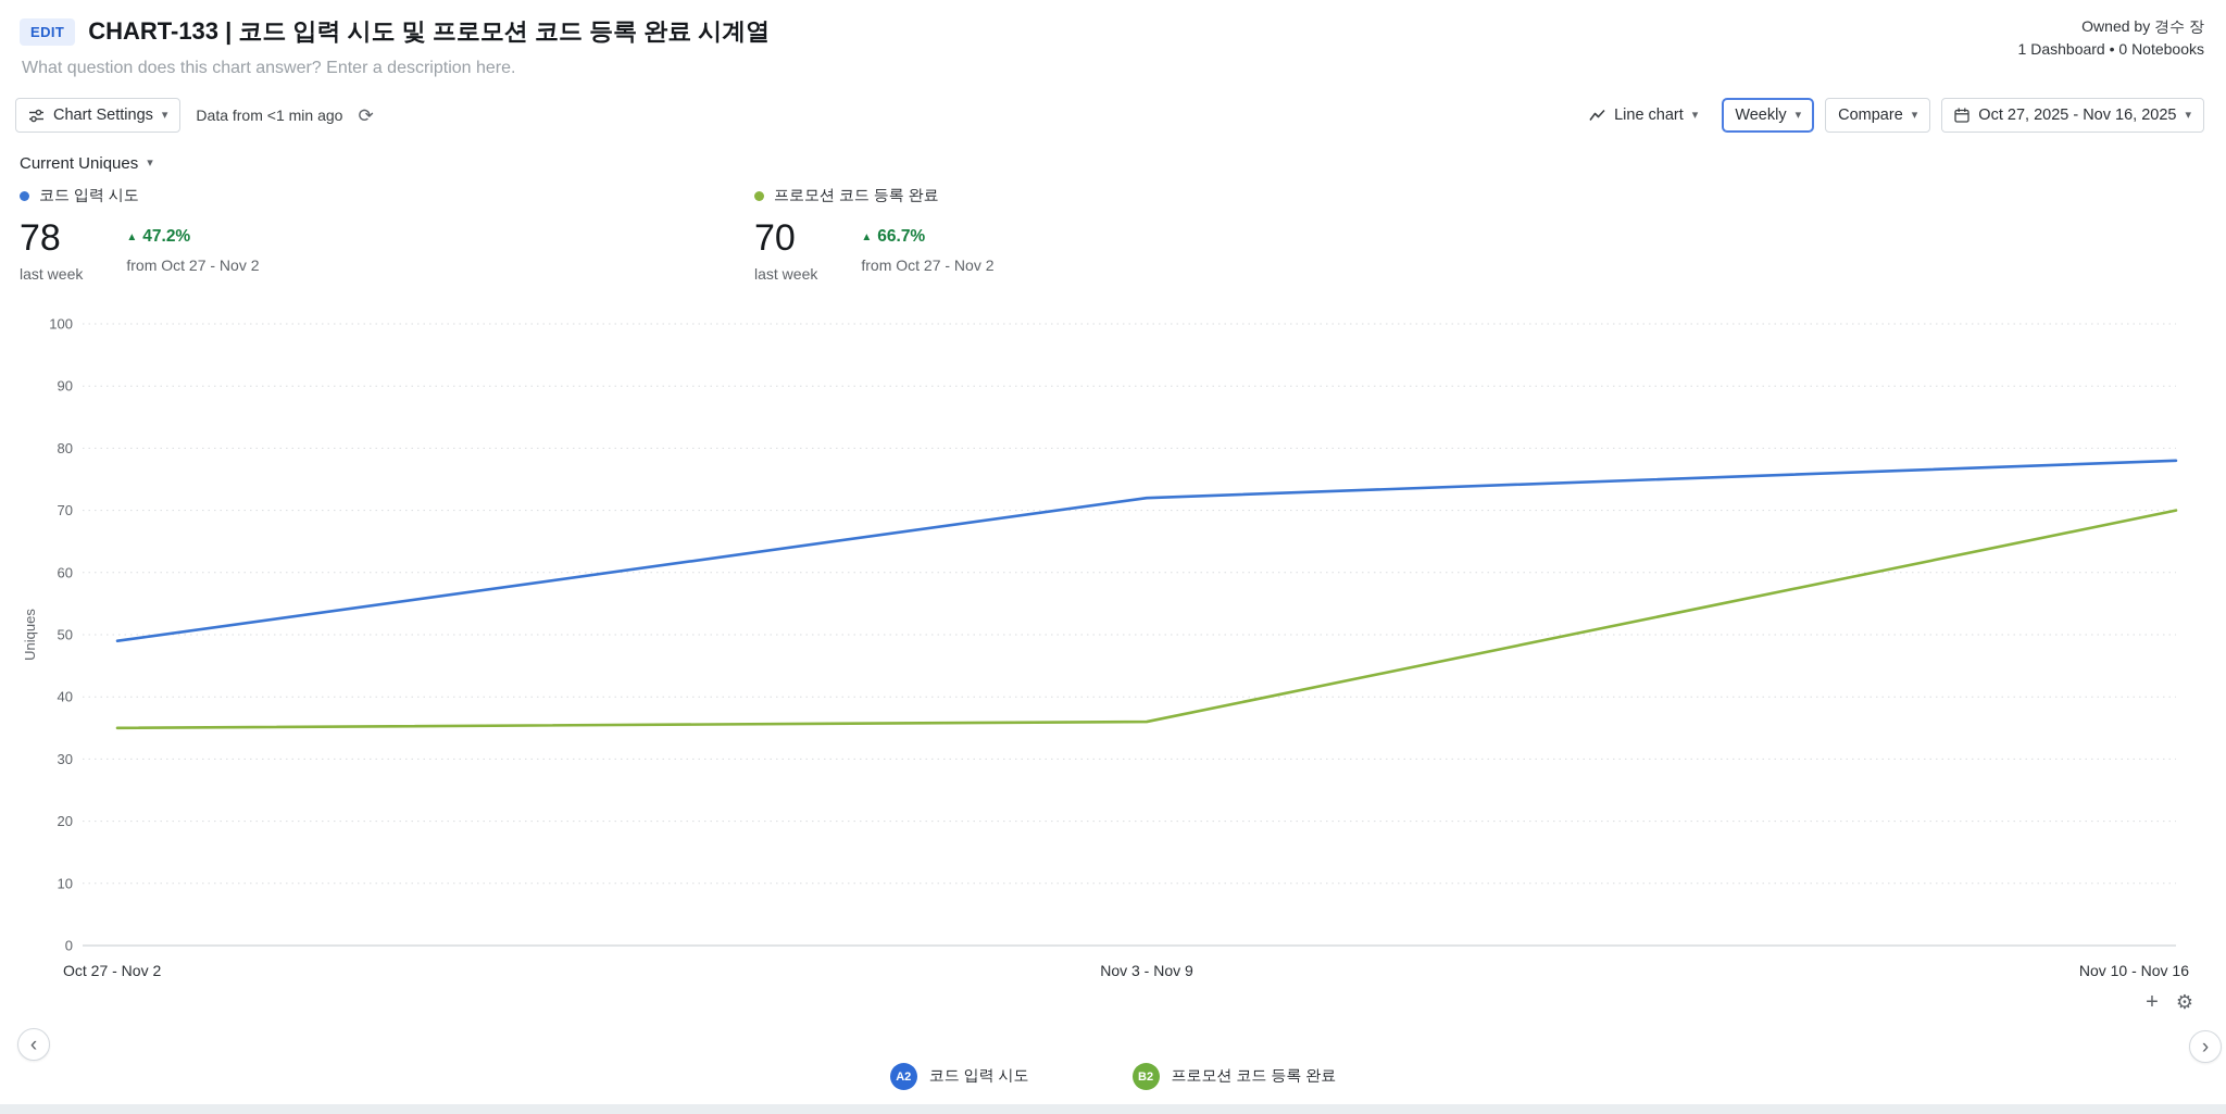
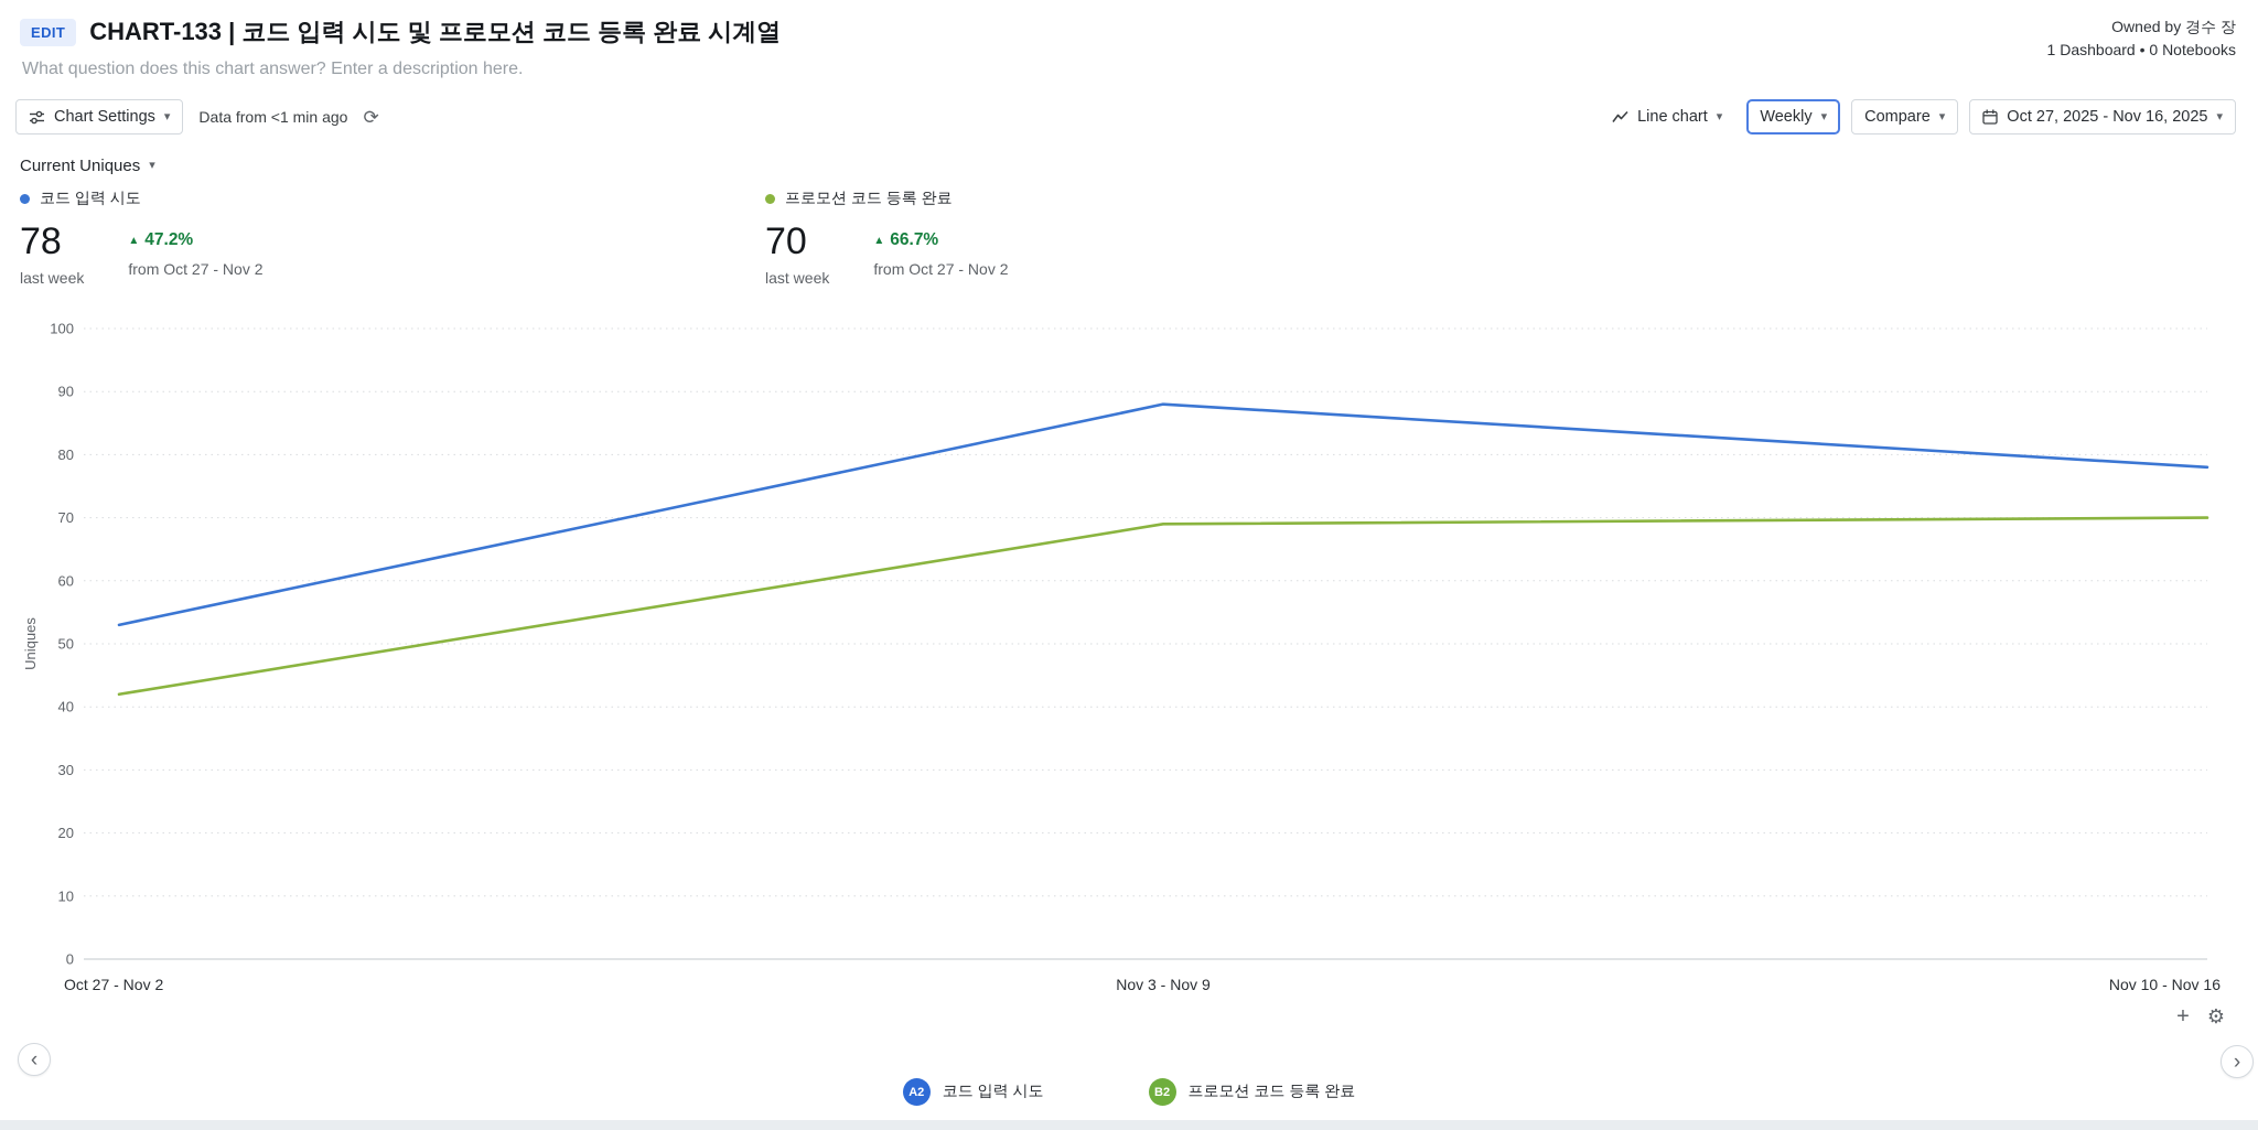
코드 입력 시도/Oct 27 - Nov 2: 49 -> 53
프로모션 코드 등록 완료/Oct 27 - Nov 2: 35 -> 42
코드 입력 시도/Nov 3 - Nov 9: 72 -> 88
프로모션 코드 등록 완료/Nov 3 - Nov 9: 36 -> 69
